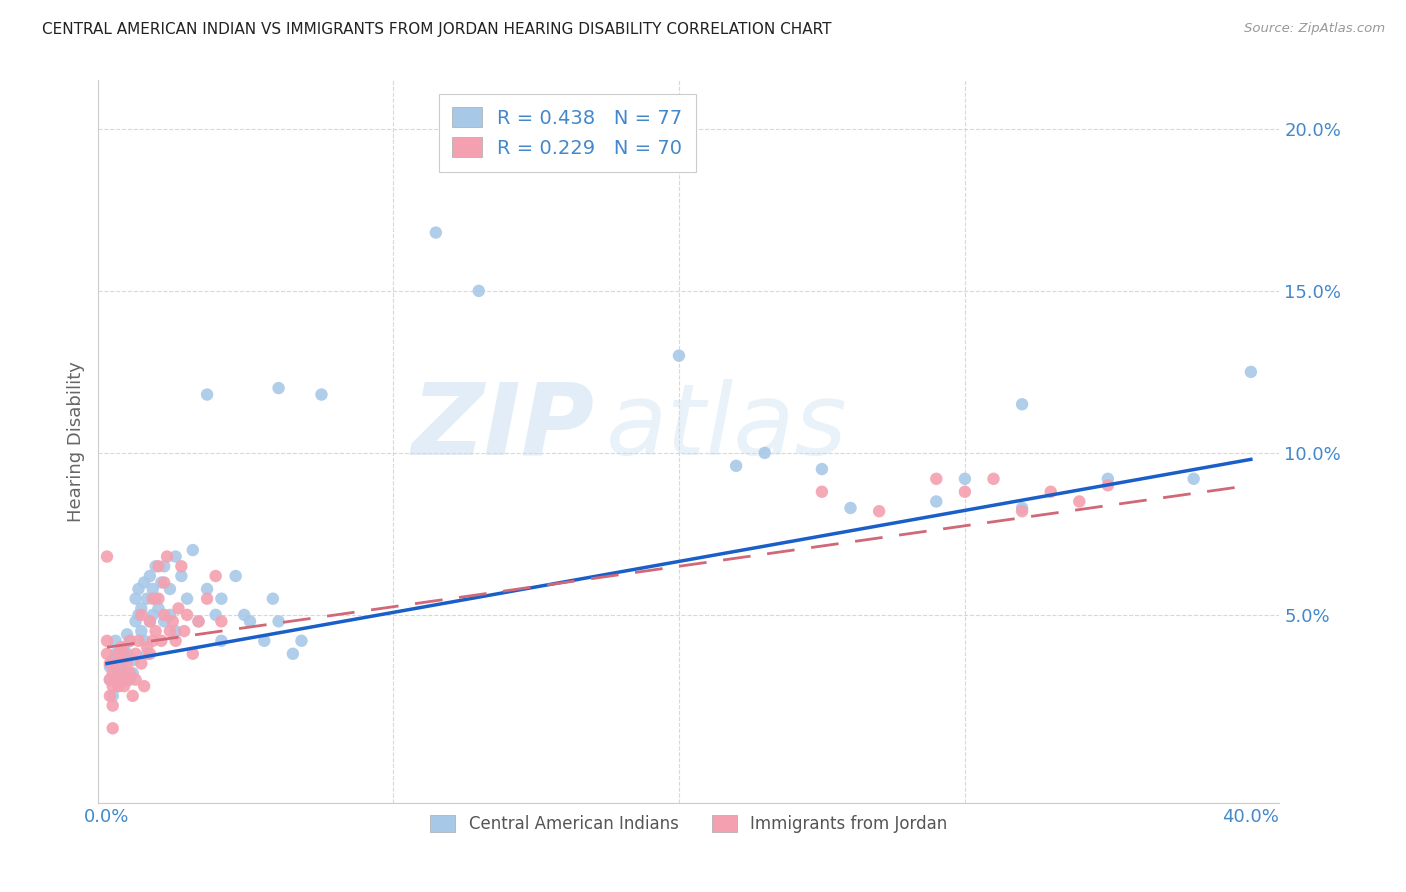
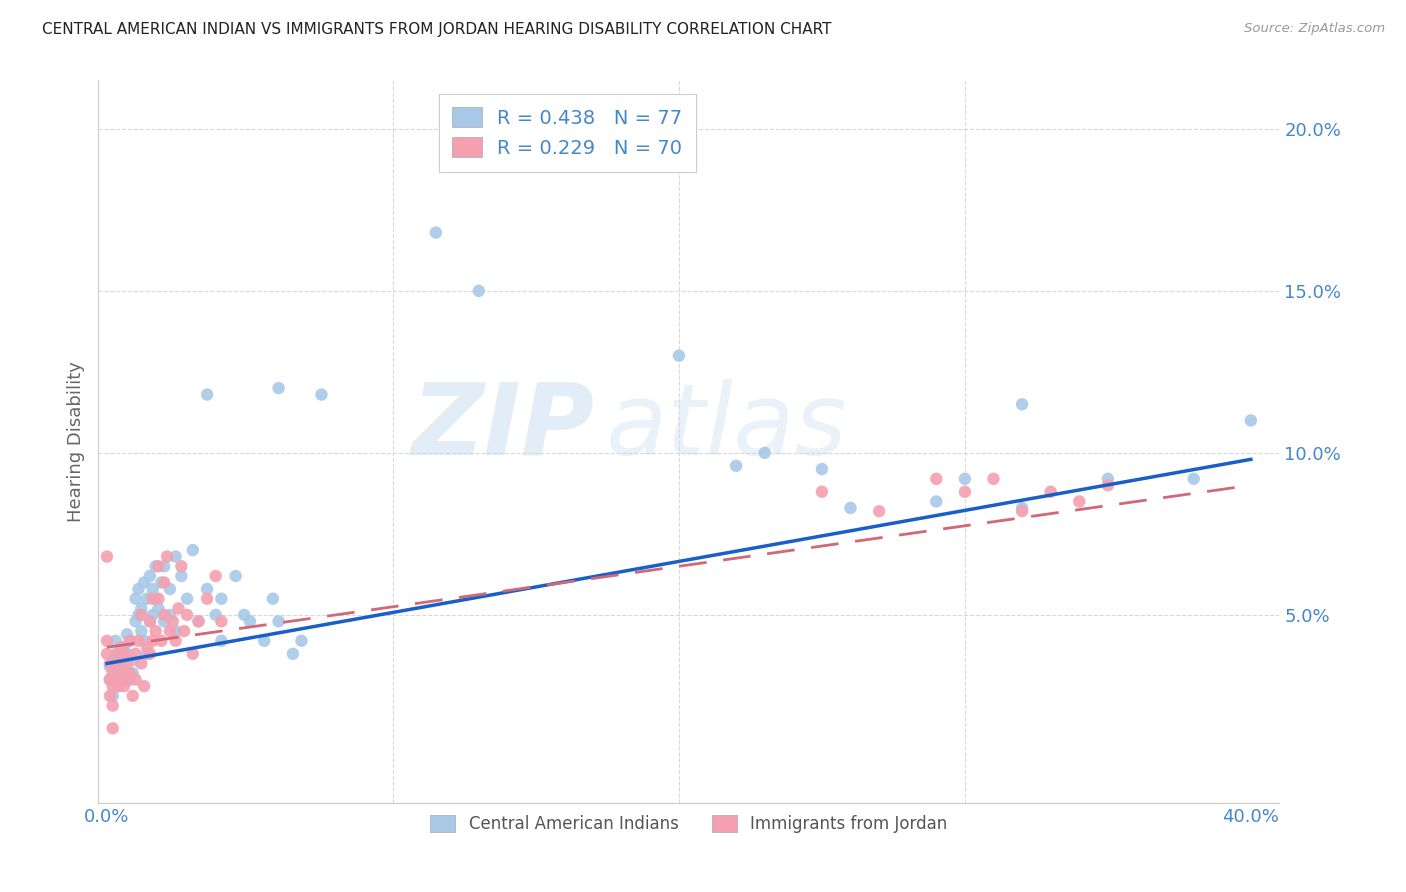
Central American Indians/40.0%: 12.5% -> 11.0%
